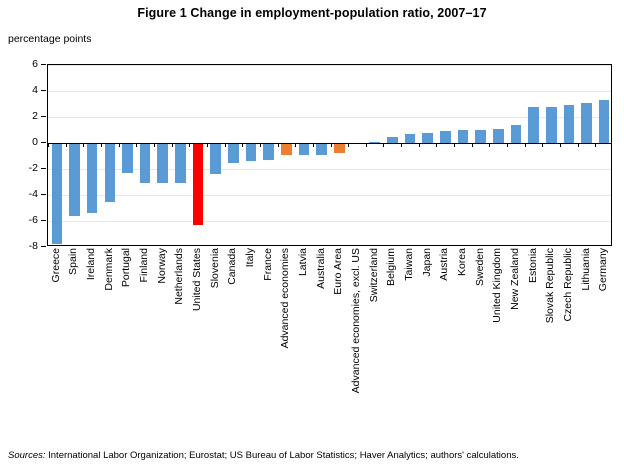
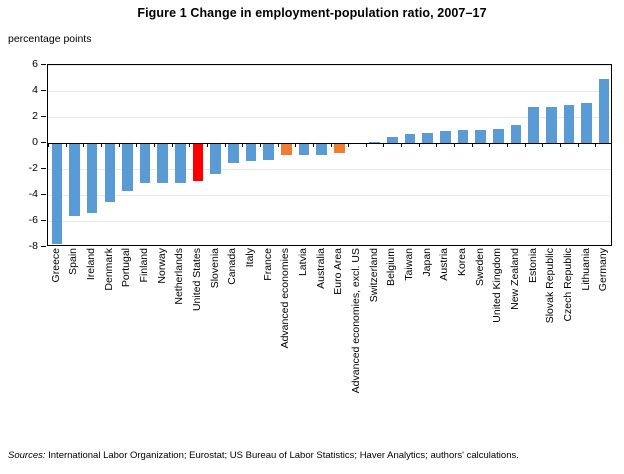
Portugal: -2.3 -> -3.7
United States: -6.3 -> -2.9
Germany: 3.3 -> 4.9
